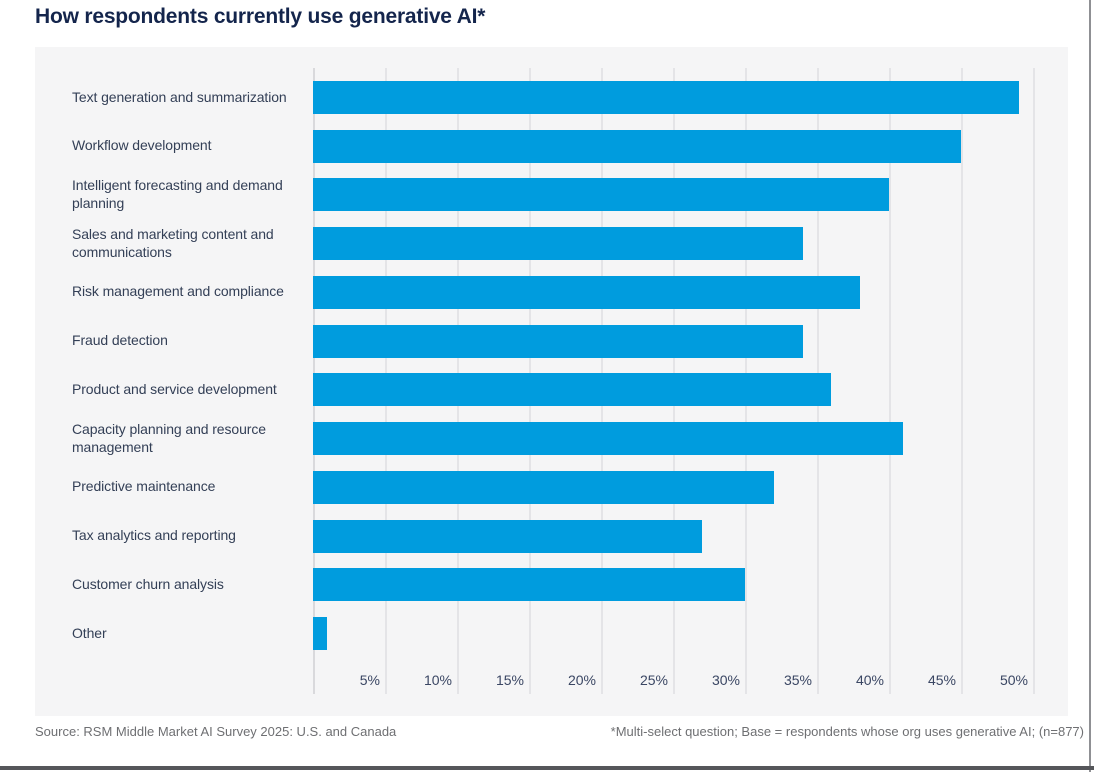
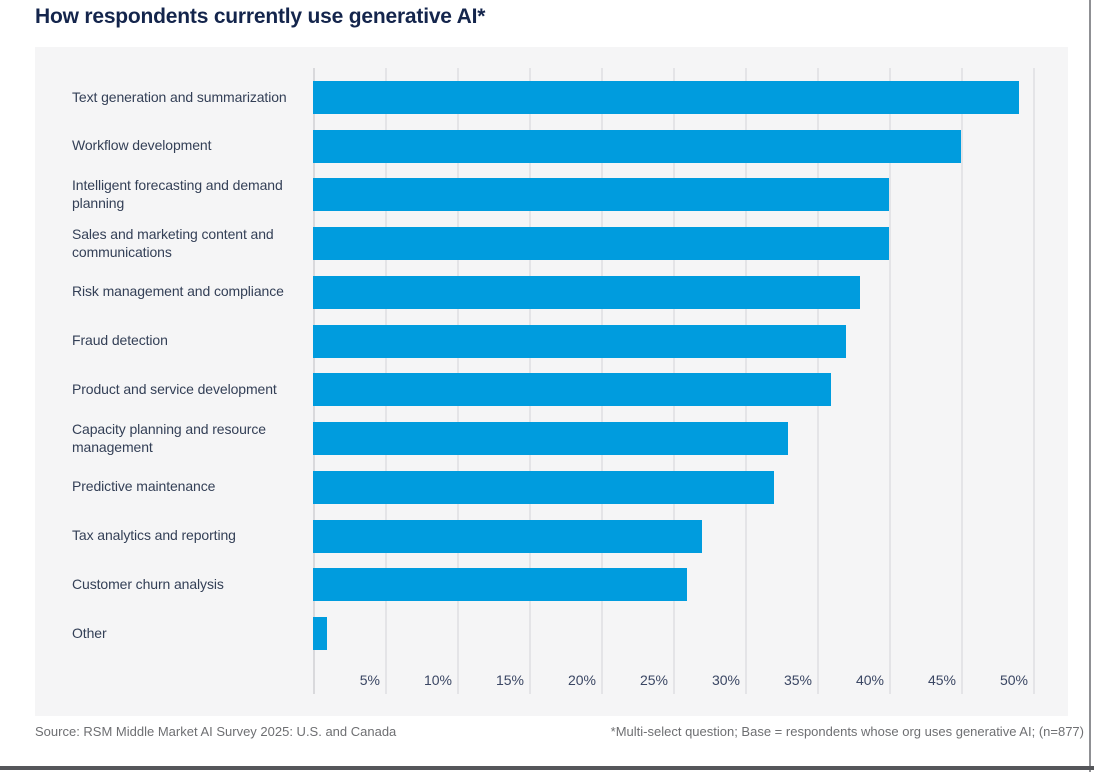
Sales and marketing content and communications: 34% -> 40%
Fraud detection: 34% -> 37%
Capacity planning and resource management: 41% -> 33%
Customer churn analysis: 30% -> 26%
